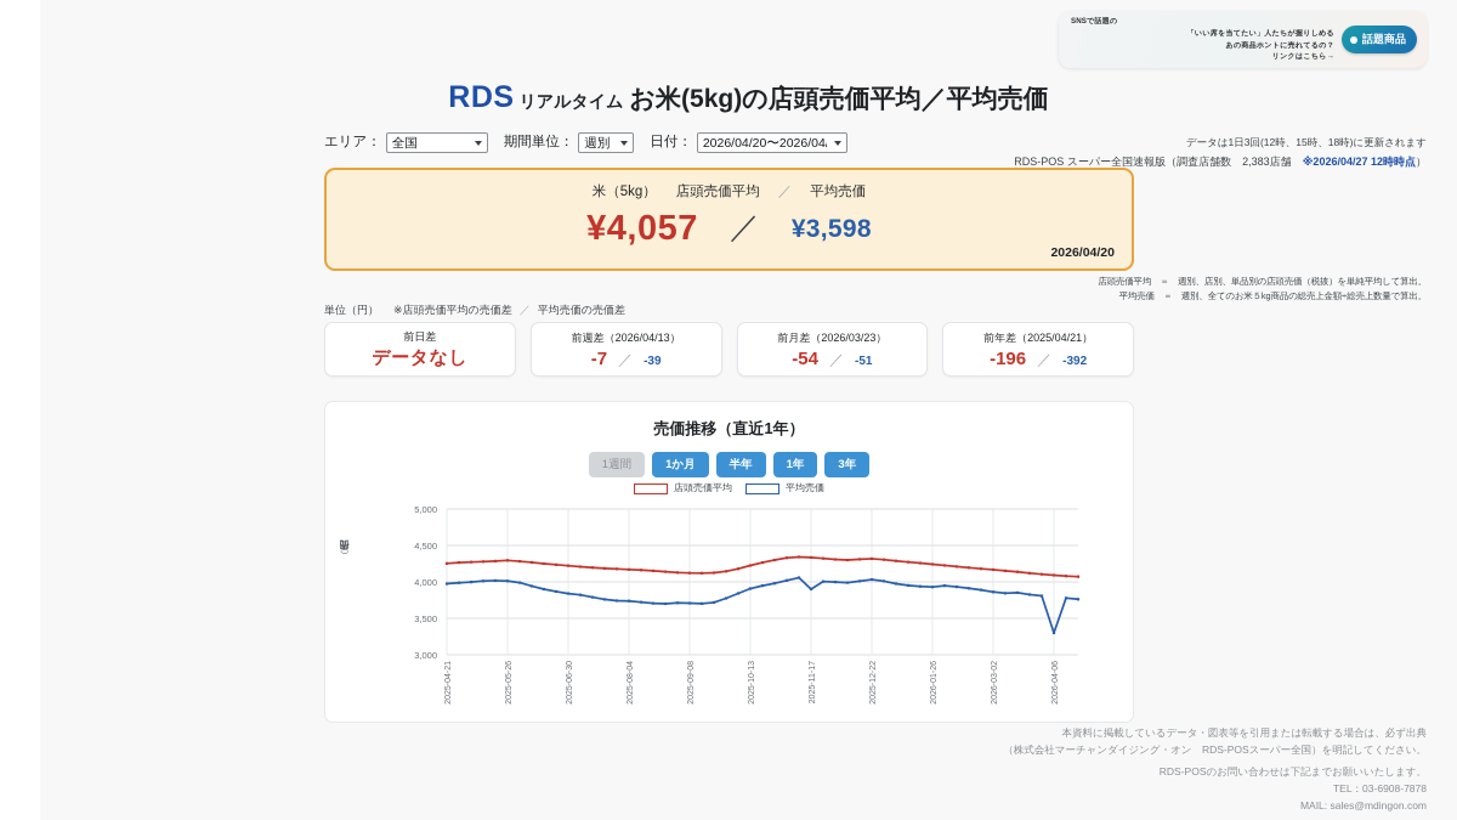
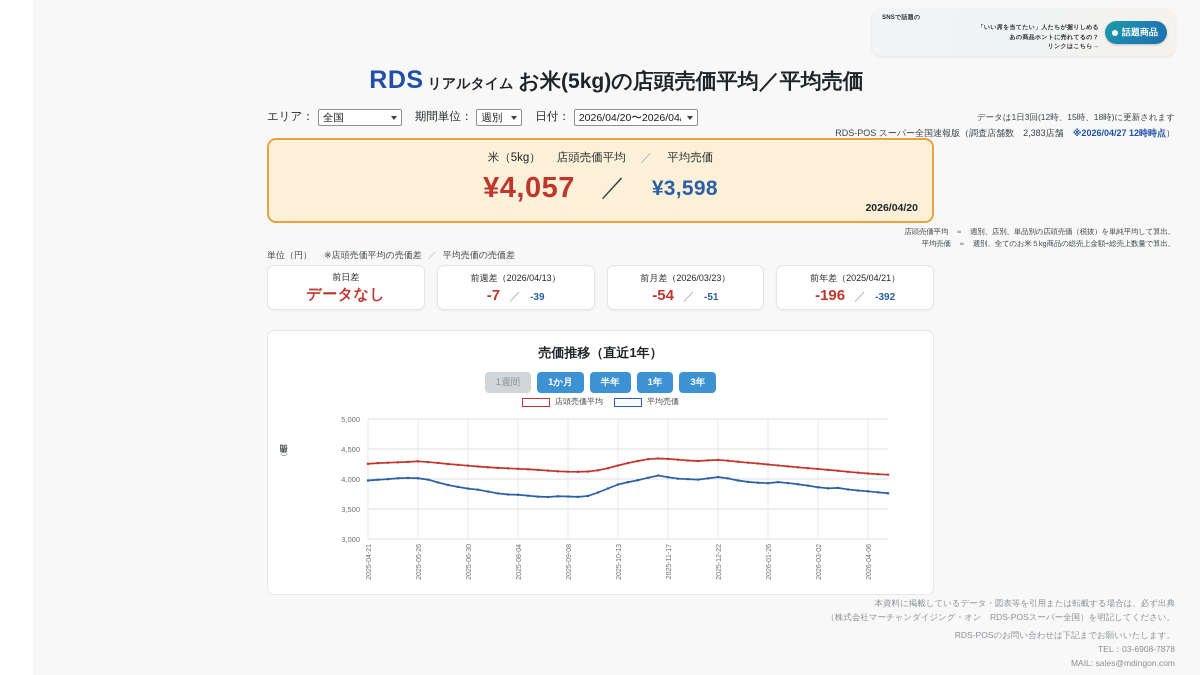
平均売価/2025-11-17: 3900 -> 4000
平均売価/2026-04-06: 3300 -> 3800
